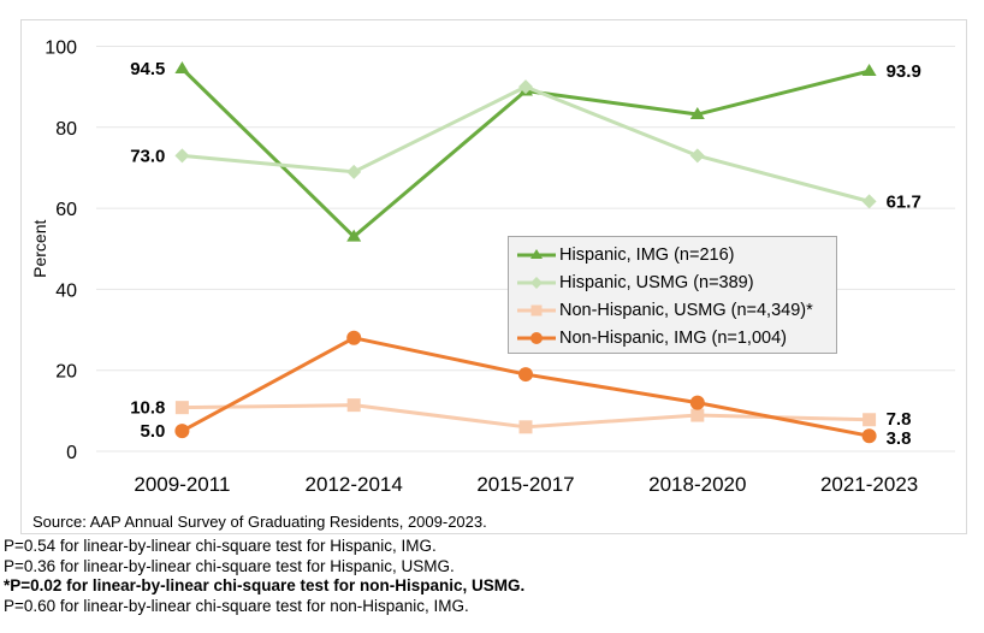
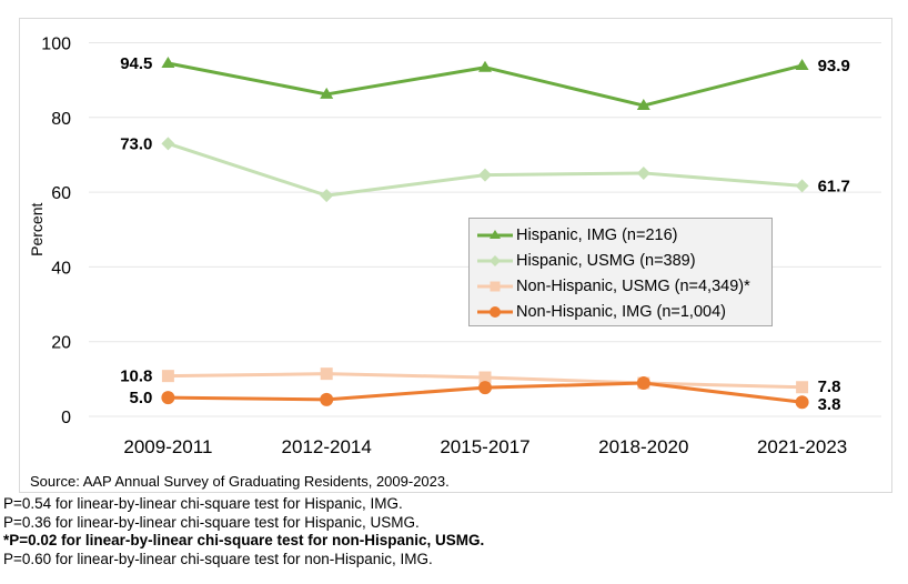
Hispanic, IMG (n=216)/2012-2014: 53 -> 86
Hispanic, USMG (n=389)/2012-2014: 69 -> 59
Non-Hispanic, IMG (n=1,004)/2012-2014: 28 -> 4
Hispanic, IMG (n=216)/2015-2017: 89 -> 93
Hispanic, USMG (n=389)/2015-2017: 90 -> 65
Non-Hispanic, USMG (n=4,349)*/2015-2017: 6 -> 10
Non-Hispanic, IMG (n=1,004)/2015-2017: 19 -> 8
Hispanic, USMG (n=389)/2018-2020: 73 -> 65
Non-Hispanic, IMG (n=1,004)/2018-2020: 12 -> 9
